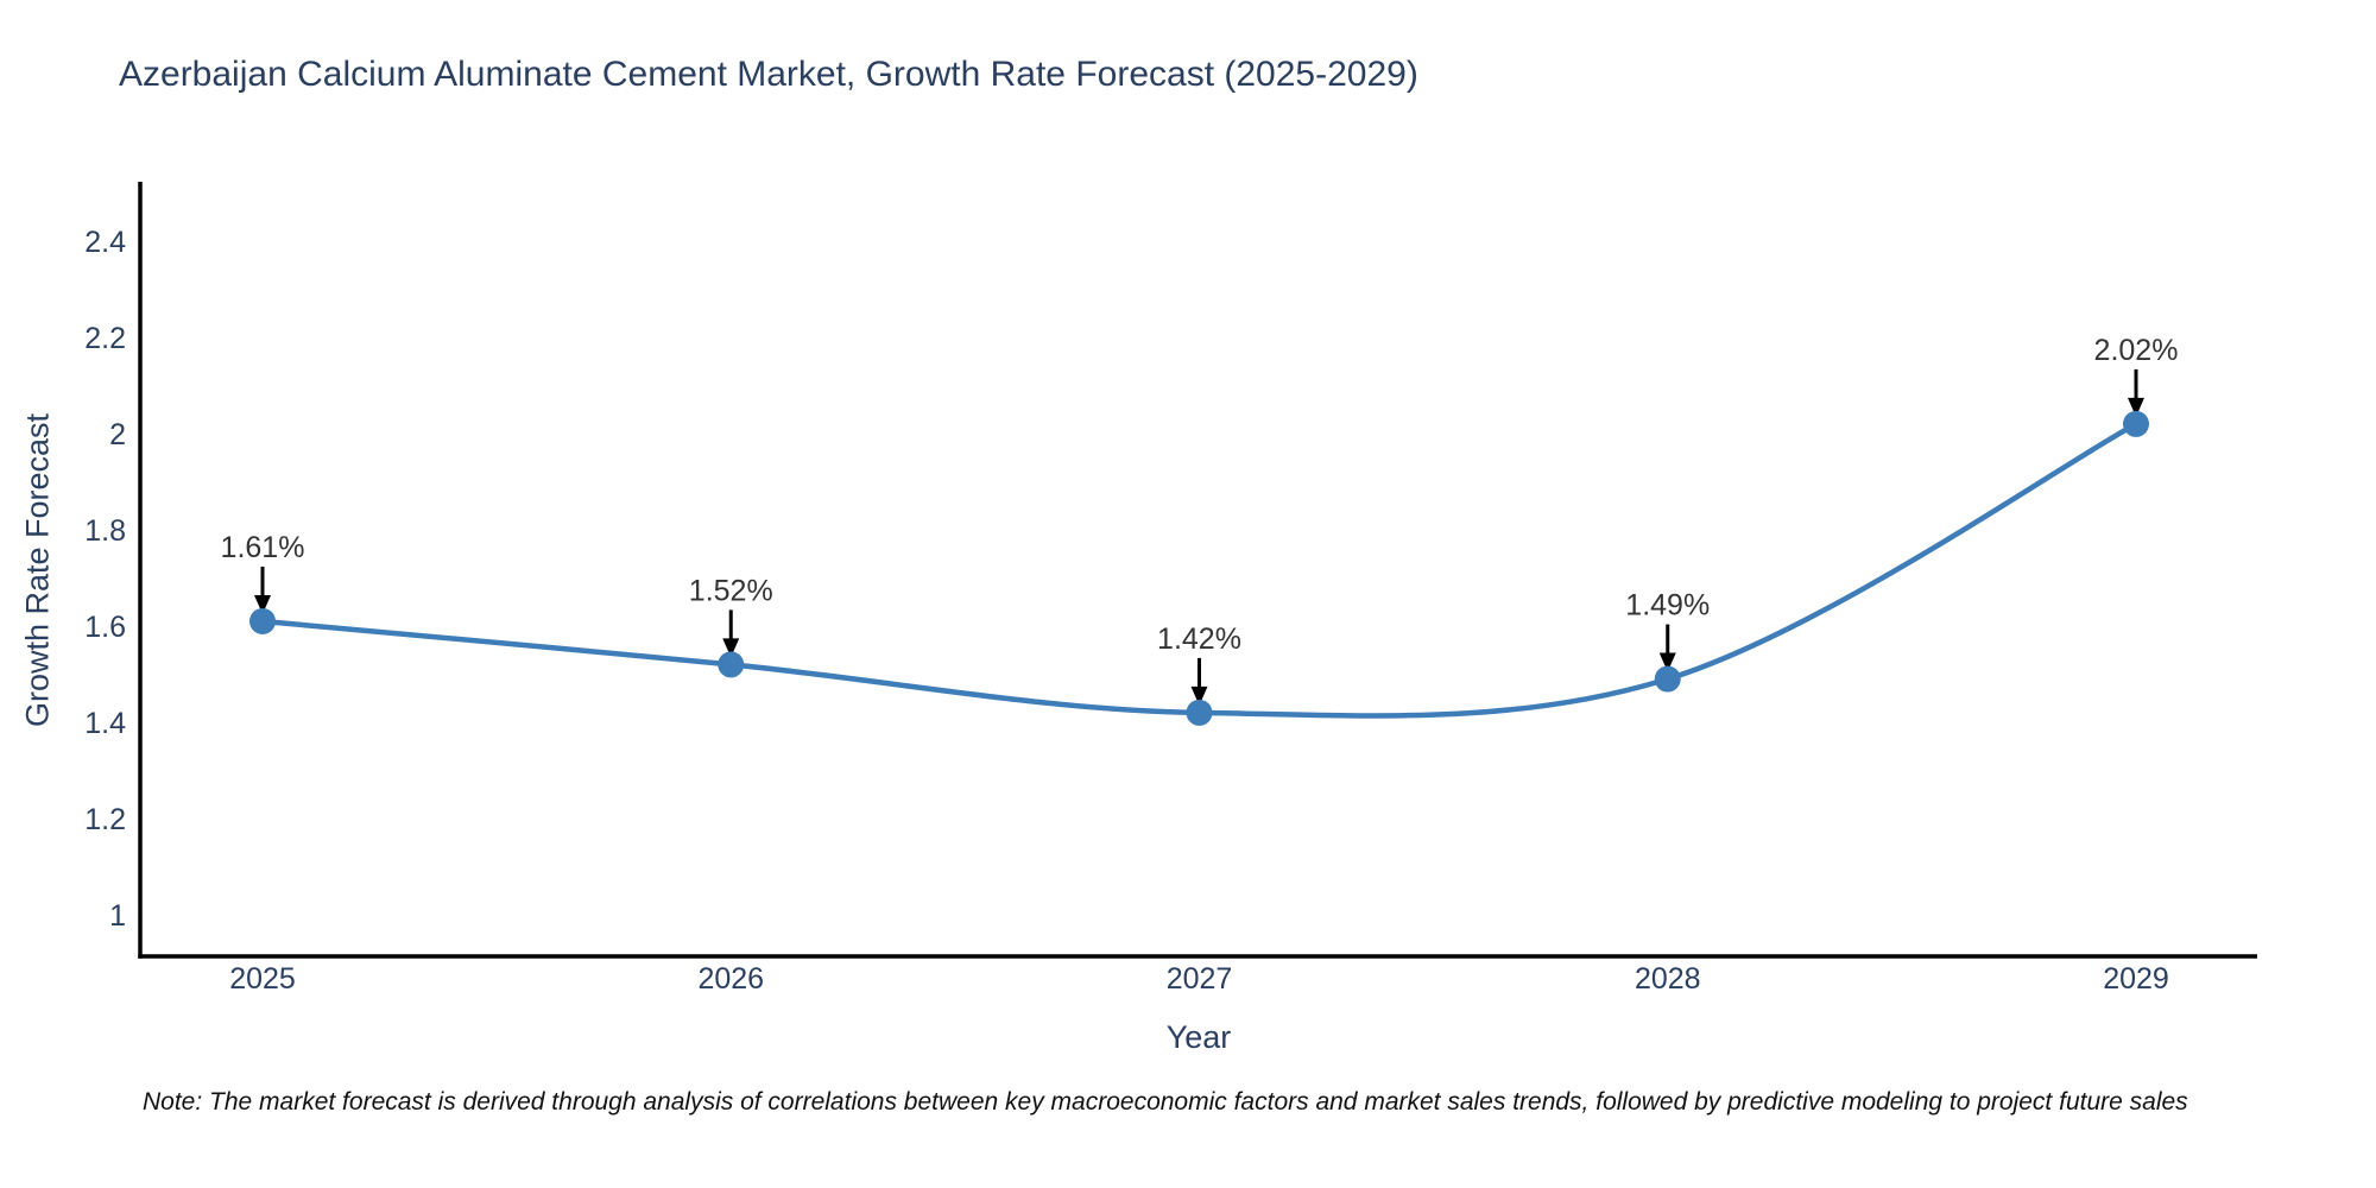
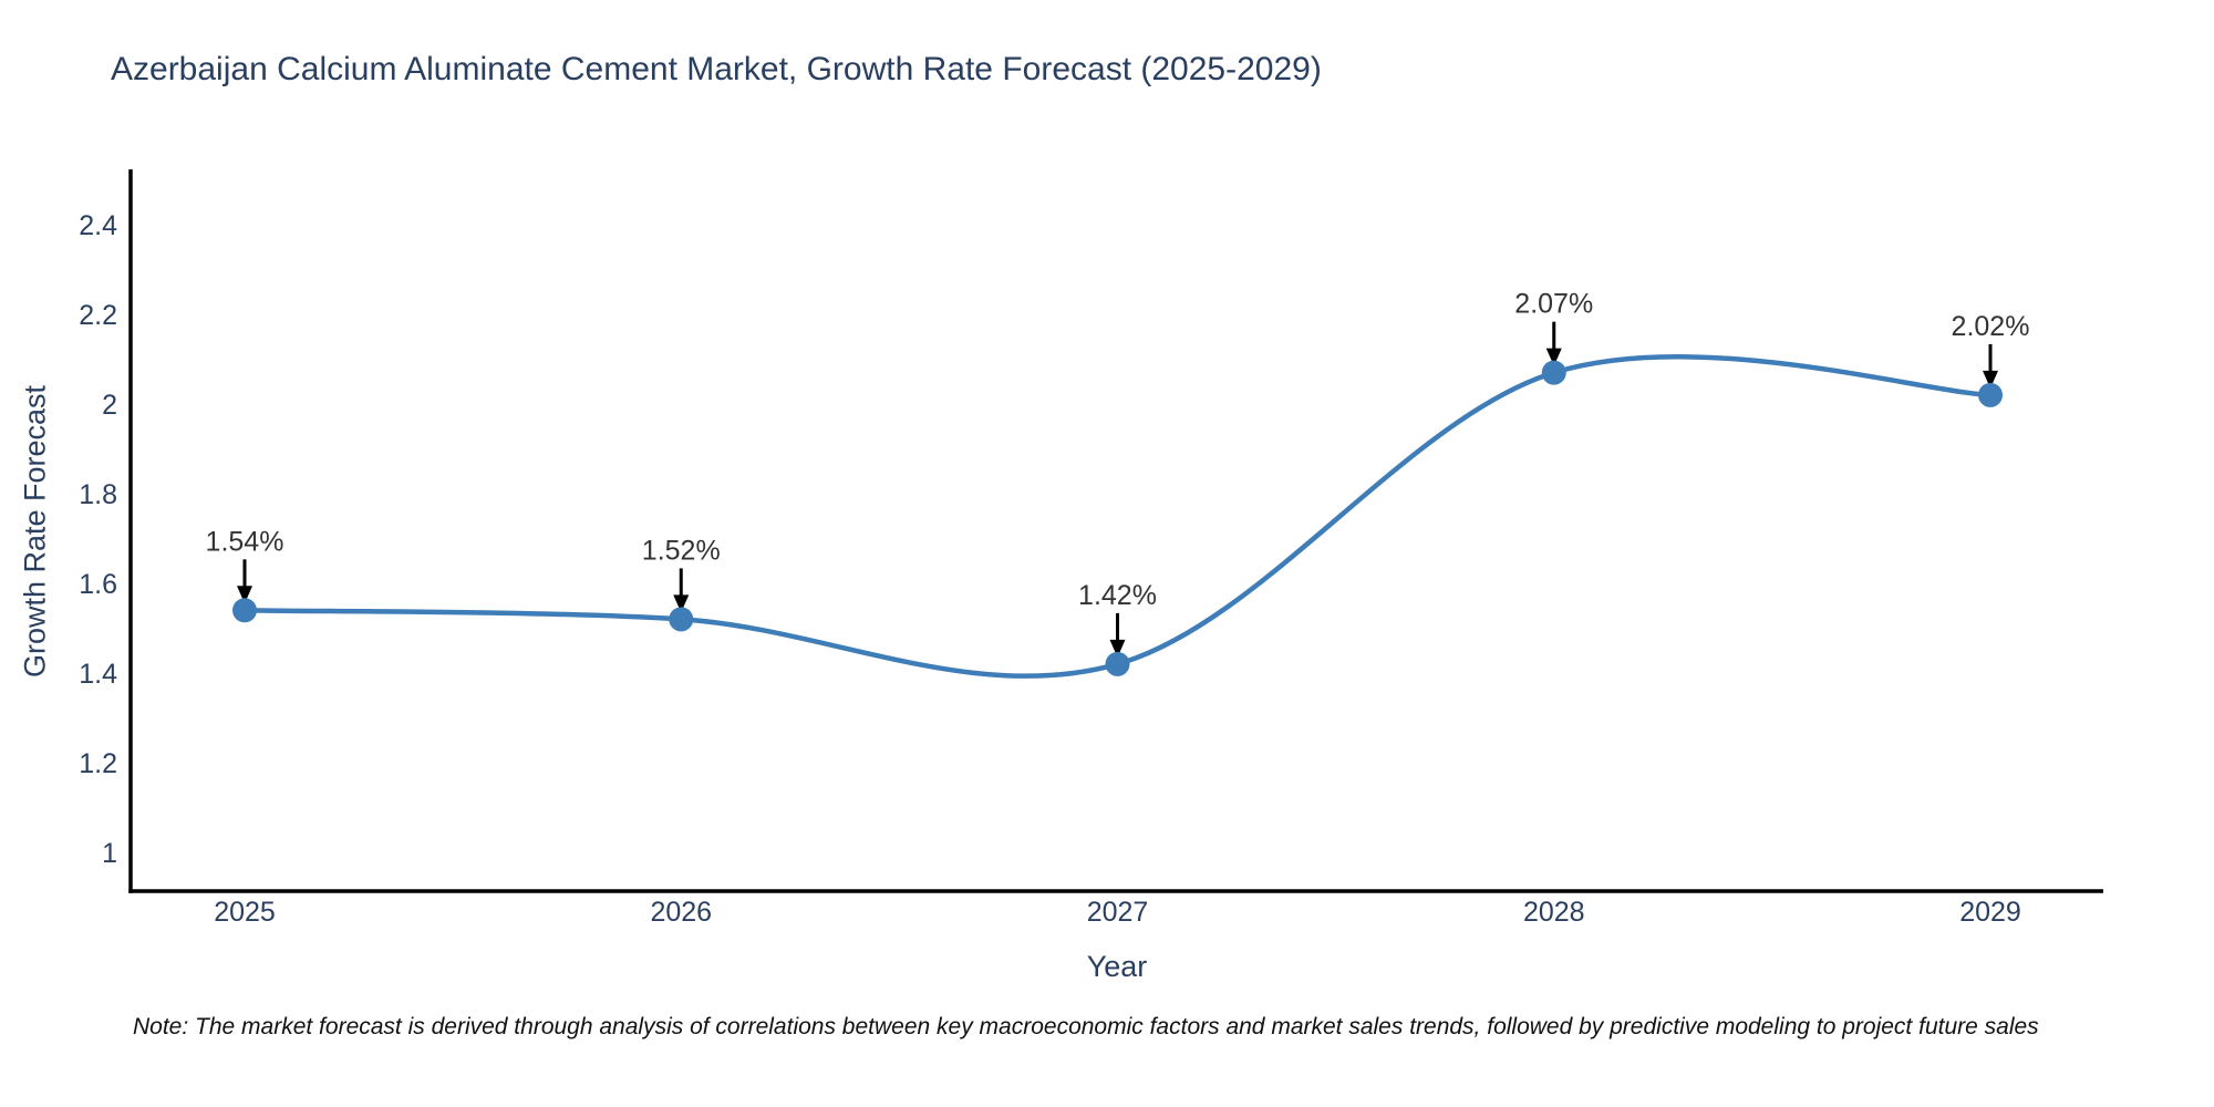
2025: 1.61% -> 1.54%
2028: 1.49% -> 2.07%
